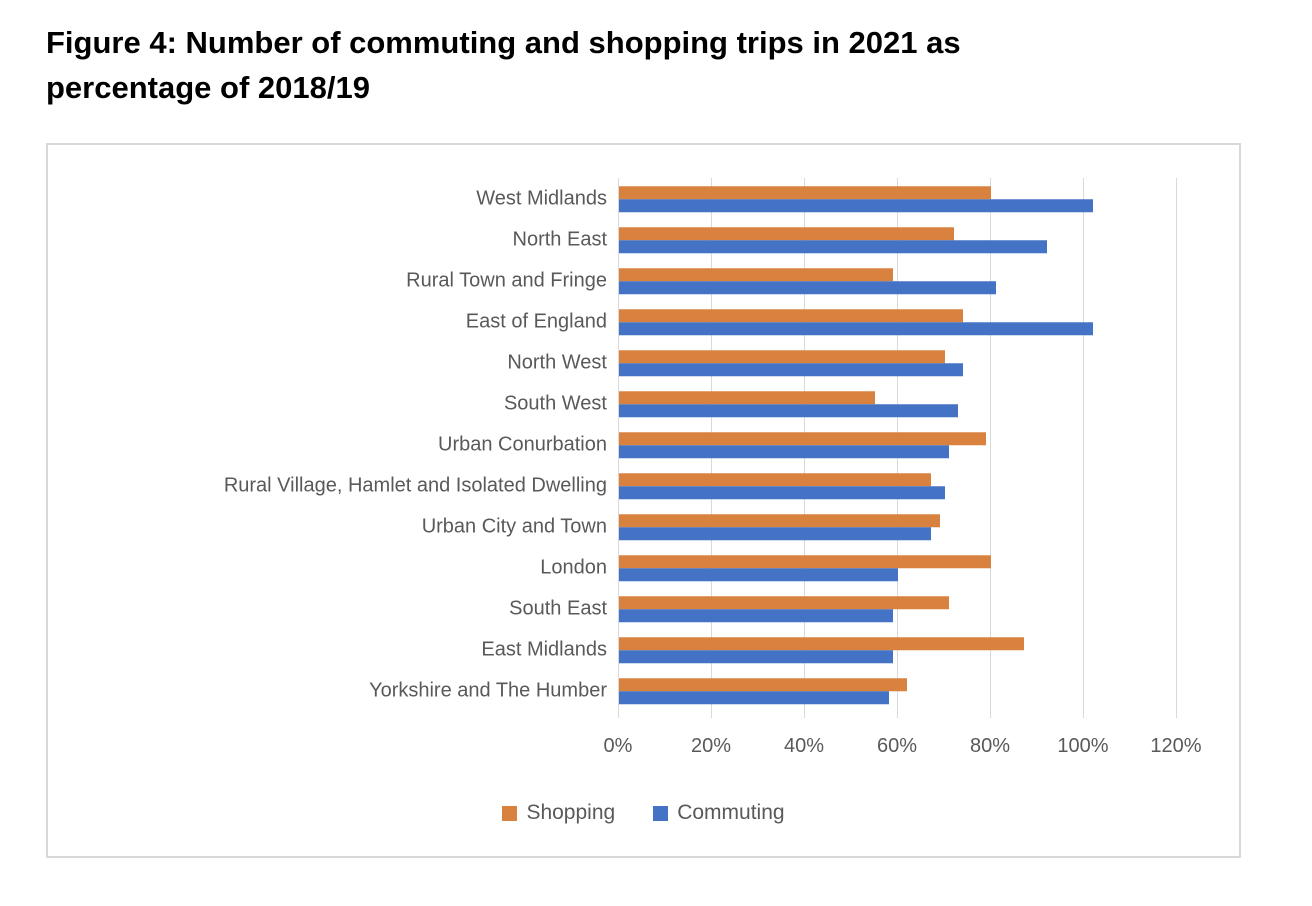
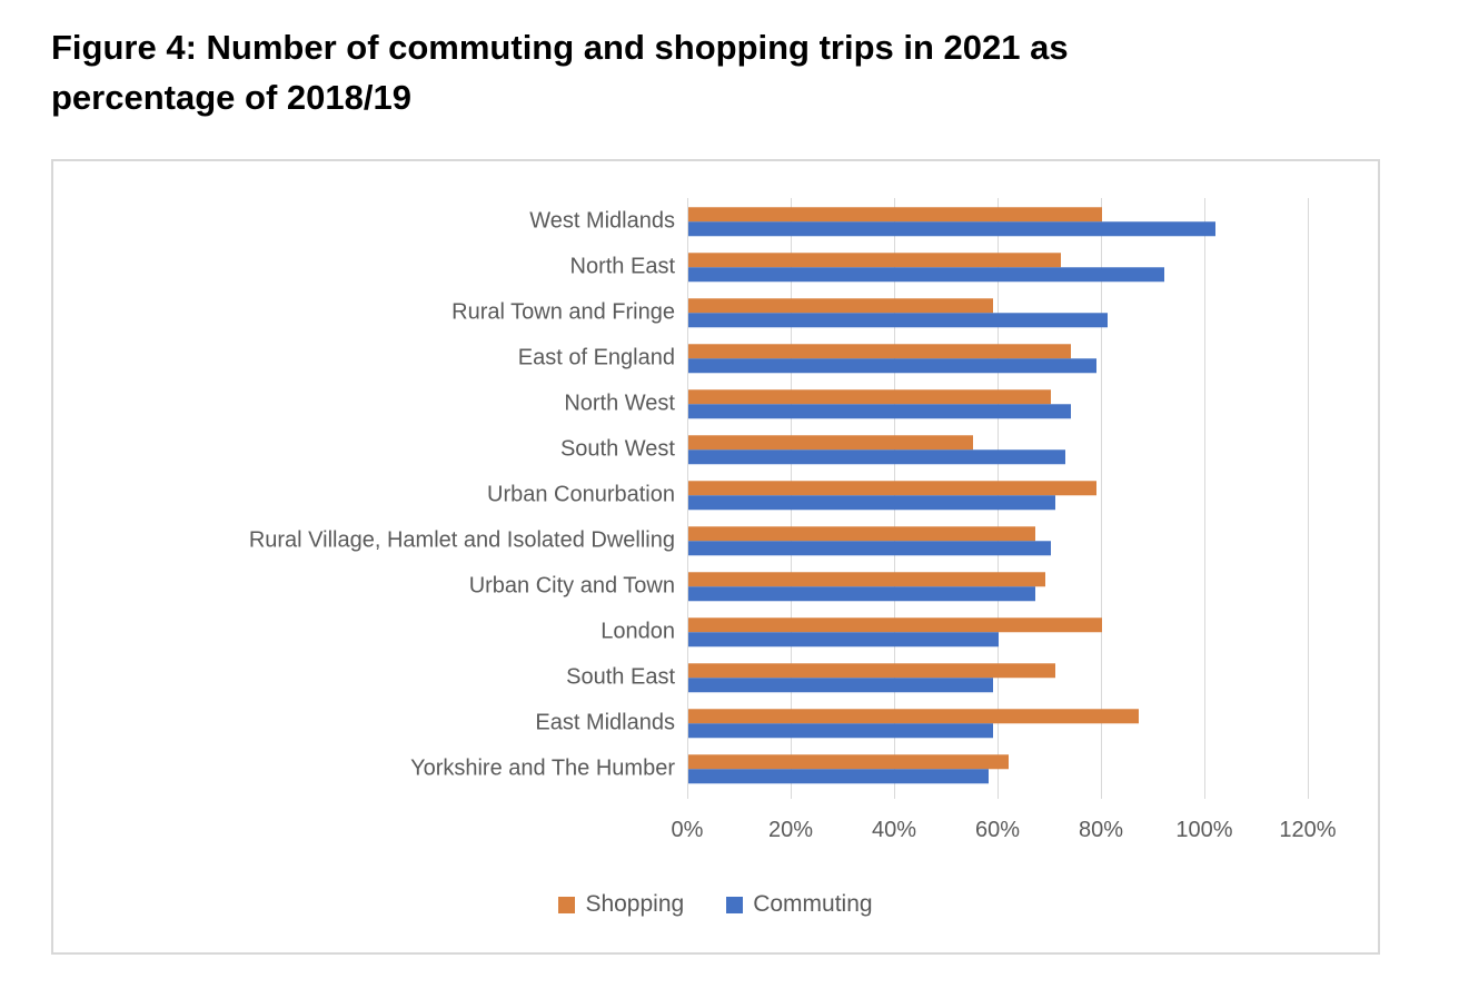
Commuting/East of England: 102% -> 79%
